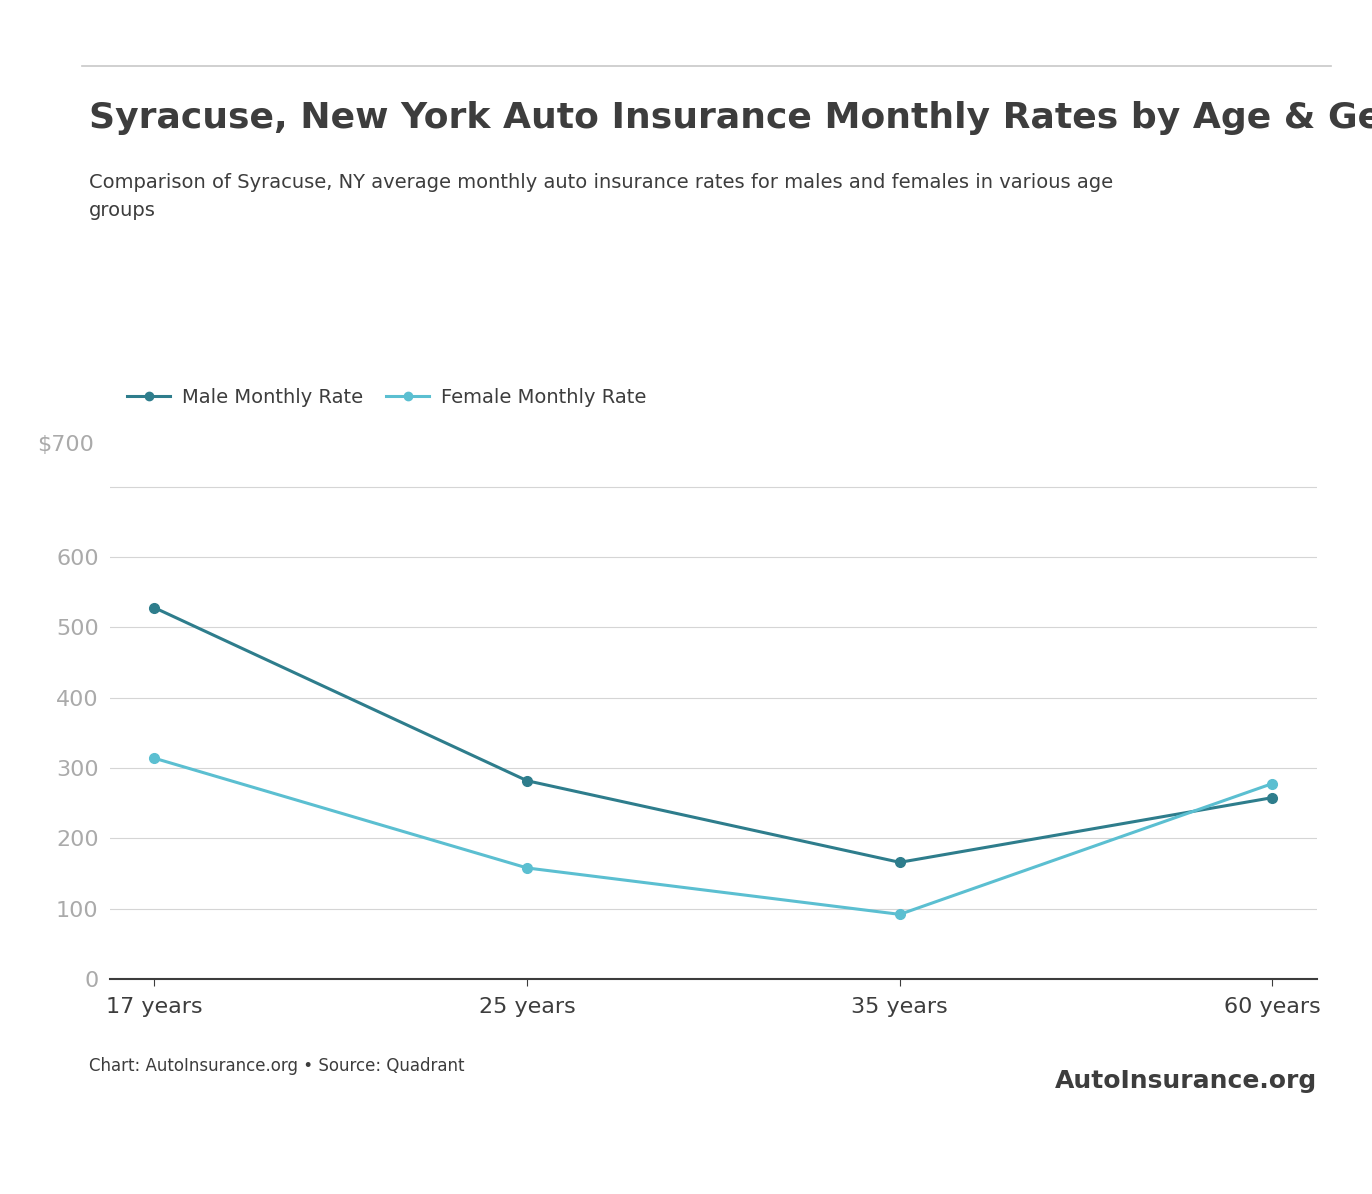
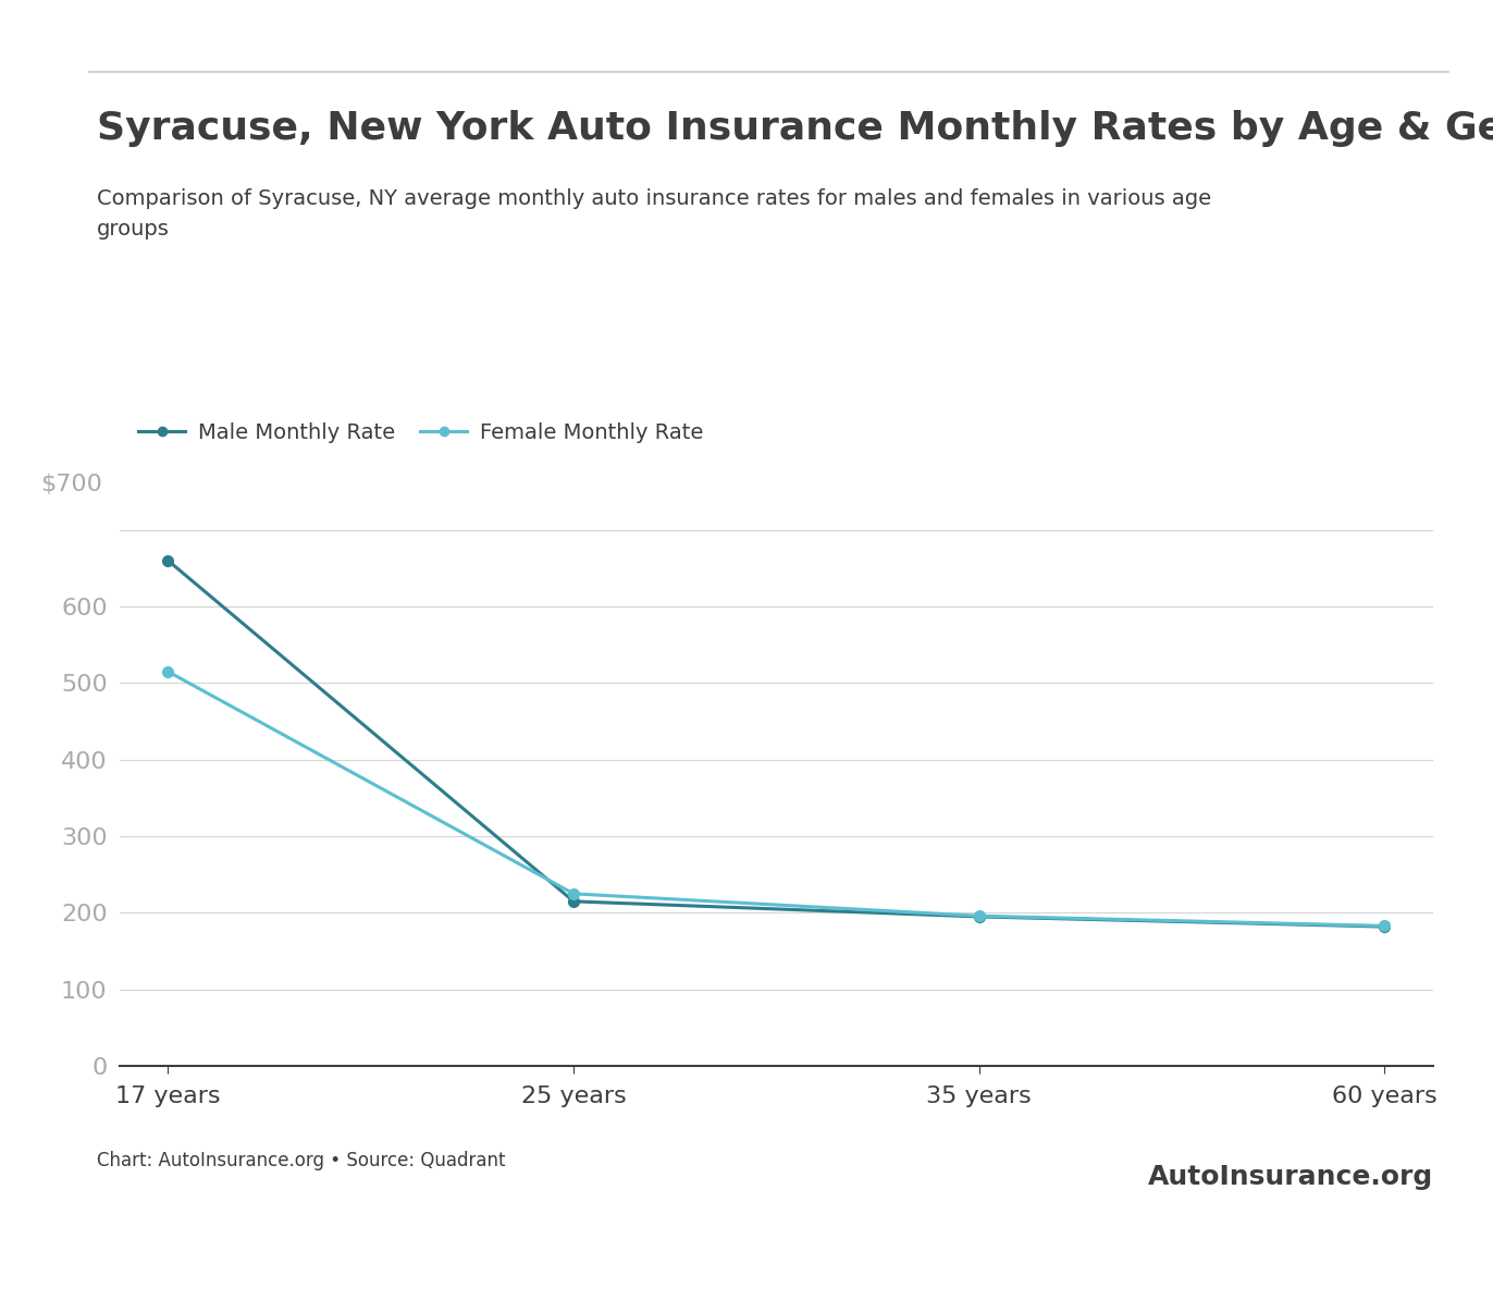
Male Monthly Rate/17 years: 528 -> 660
Female Monthly Rate/17 years: 314 -> 515
Male Monthly Rate/25 years: 282 -> 215
Female Monthly Rate/25 years: 158 -> 225
Male Monthly Rate/35 years: 166 -> 195
Female Monthly Rate/35 years: 92 -> 196
Male Monthly Rate/60 years: 258 -> 182
Female Monthly Rate/60 years: 278 -> 183
